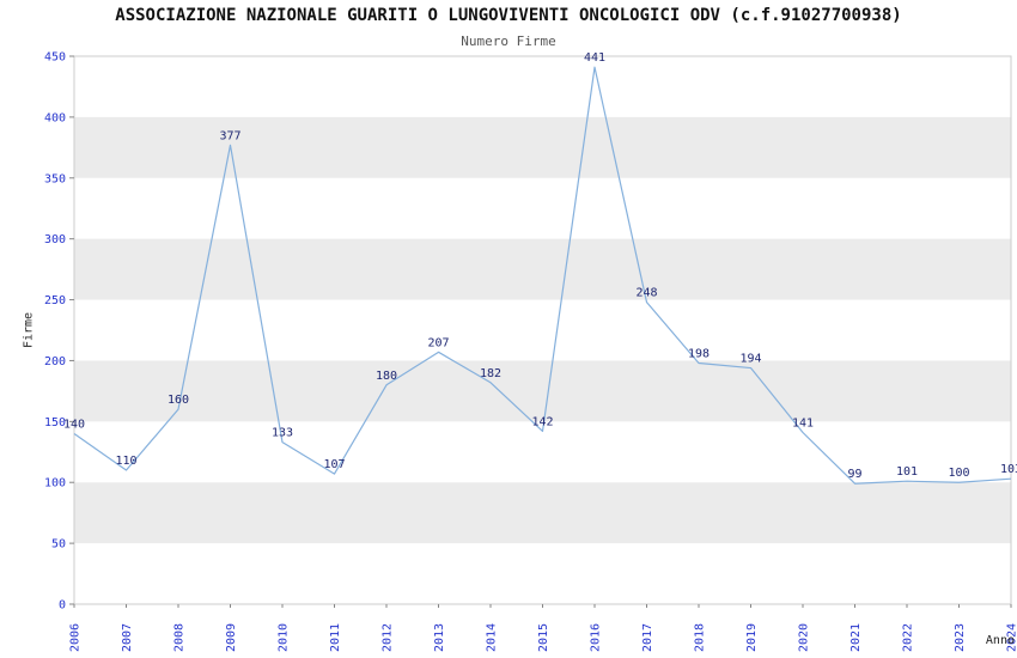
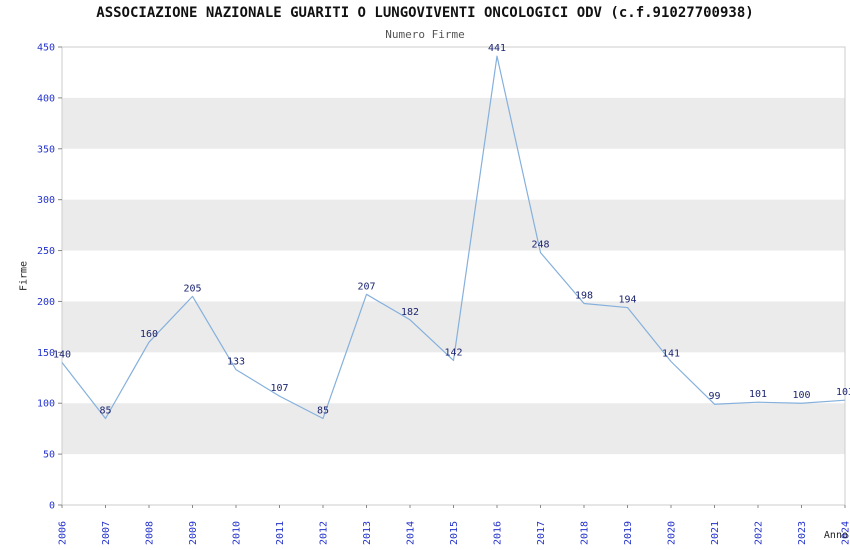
2007: 110 -> 85
2009: 377 -> 205
2012: 180 -> 85
